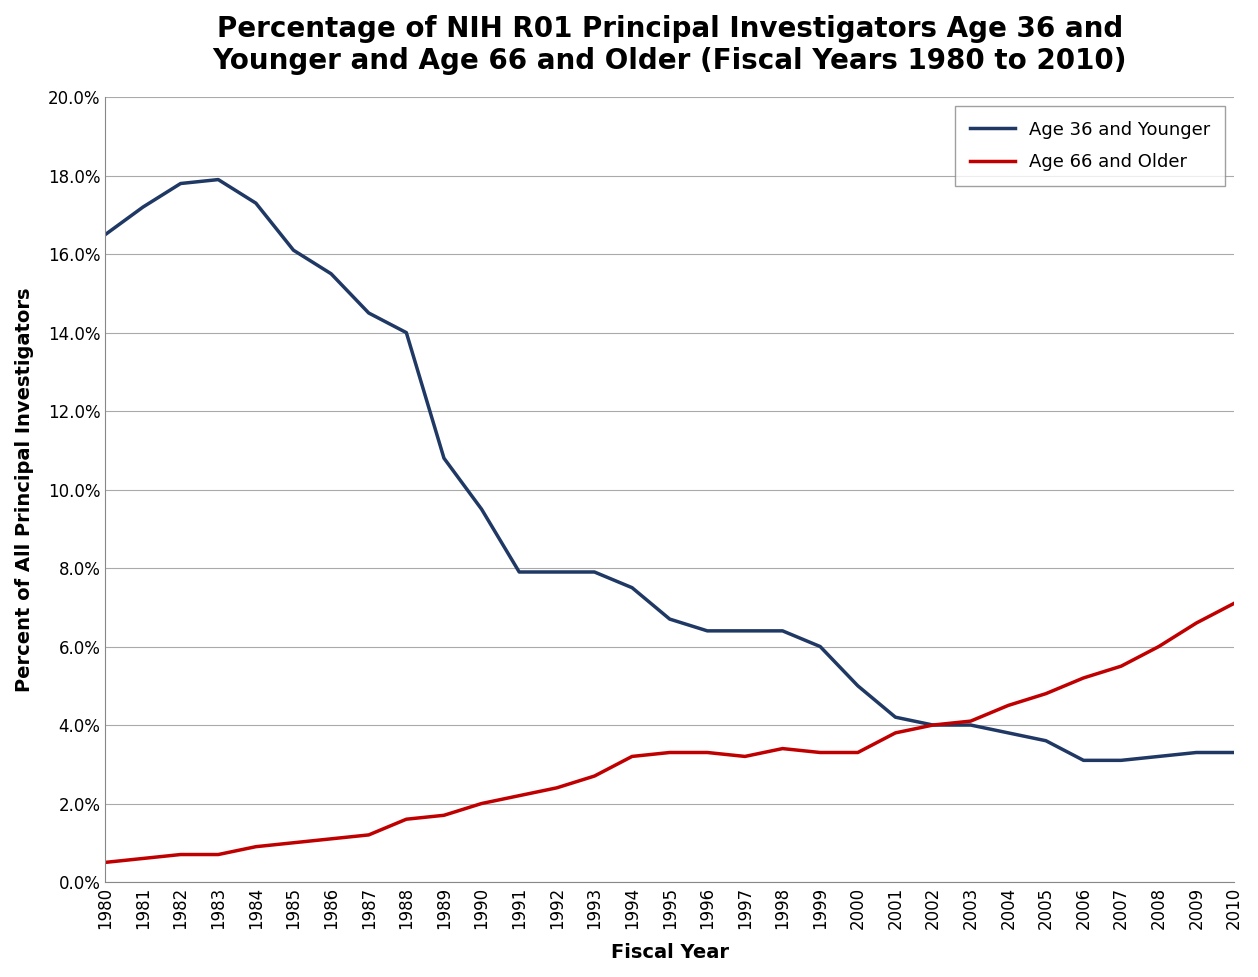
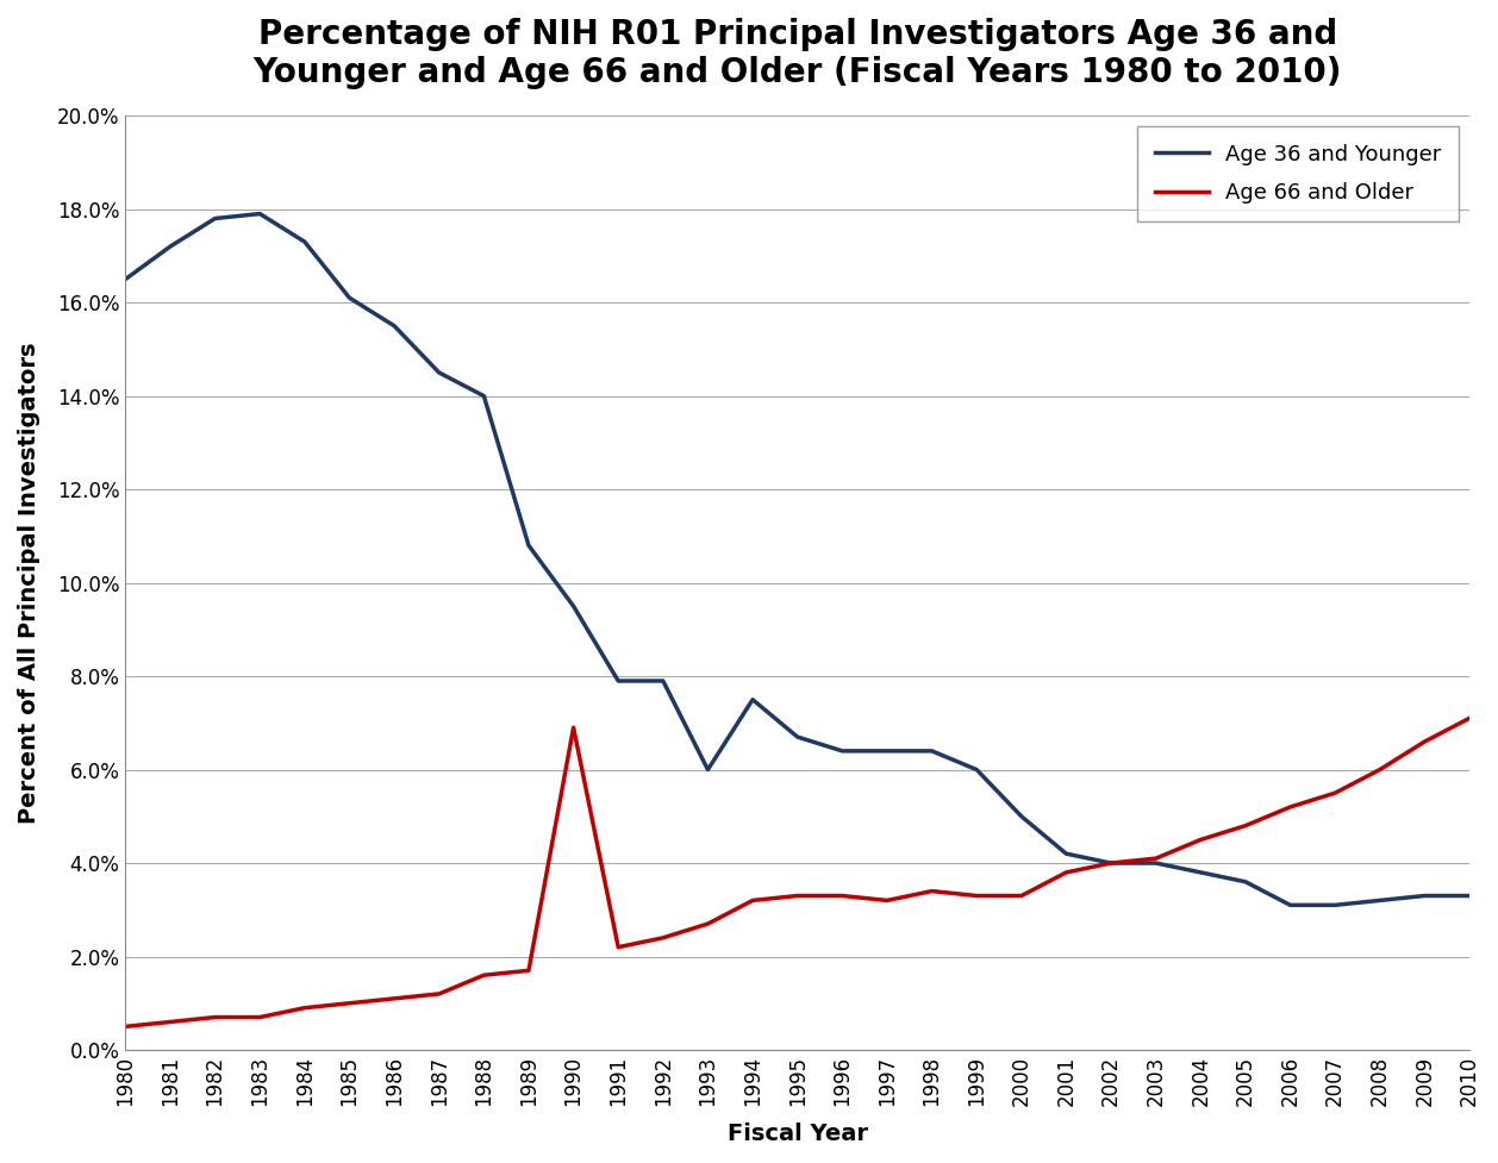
Age 66 and Older/1990: 2.0% -> 6.9%
Age 36 and Younger/1993: 7.9% -> 6.0%
